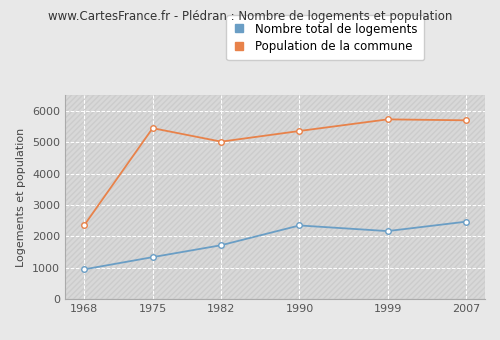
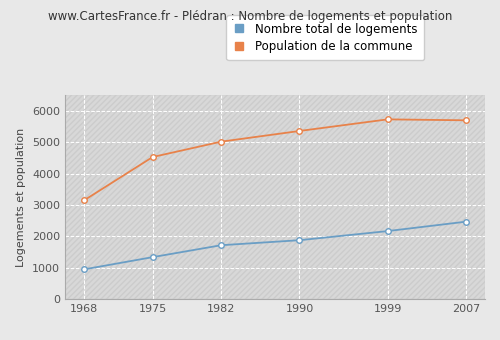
Population de la commune/1968: 2350 -> 3150
Population de la commune/1975: 5450 -> 4530
Nombre total de logements/1990: 2350 -> 1880
